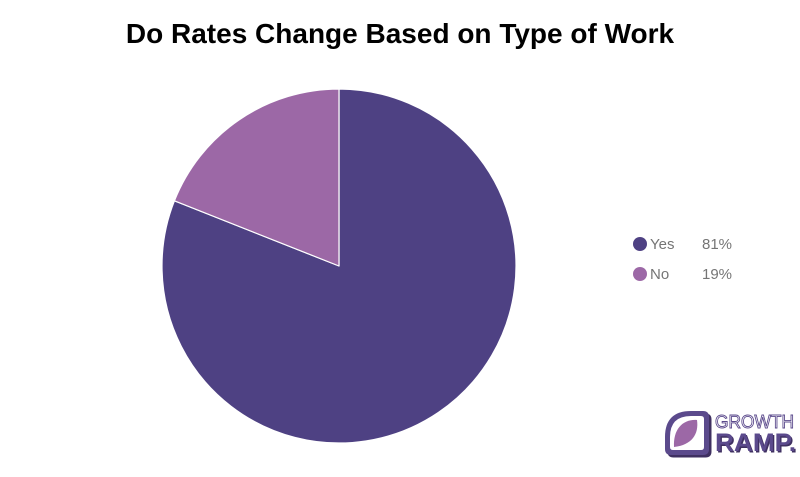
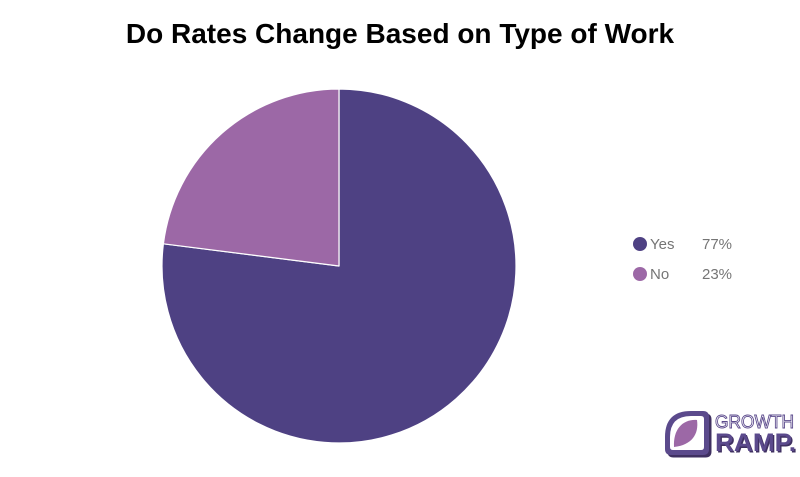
Yes: 81% -> 77%
No: 19% -> 23%
